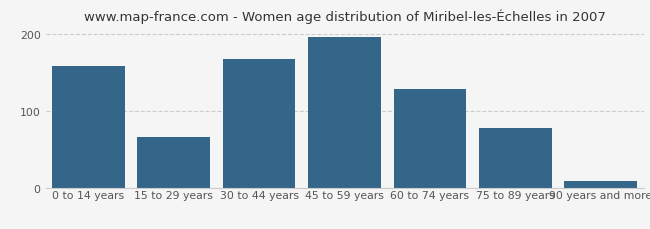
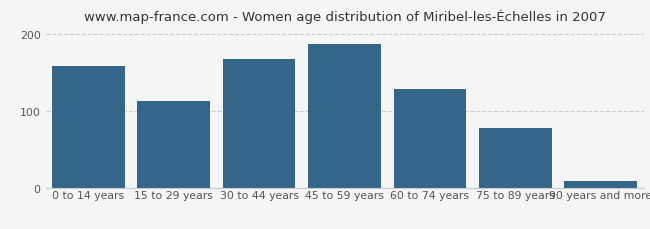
15 to 29 years: 66 -> 113
45 to 59 years: 196 -> 187
